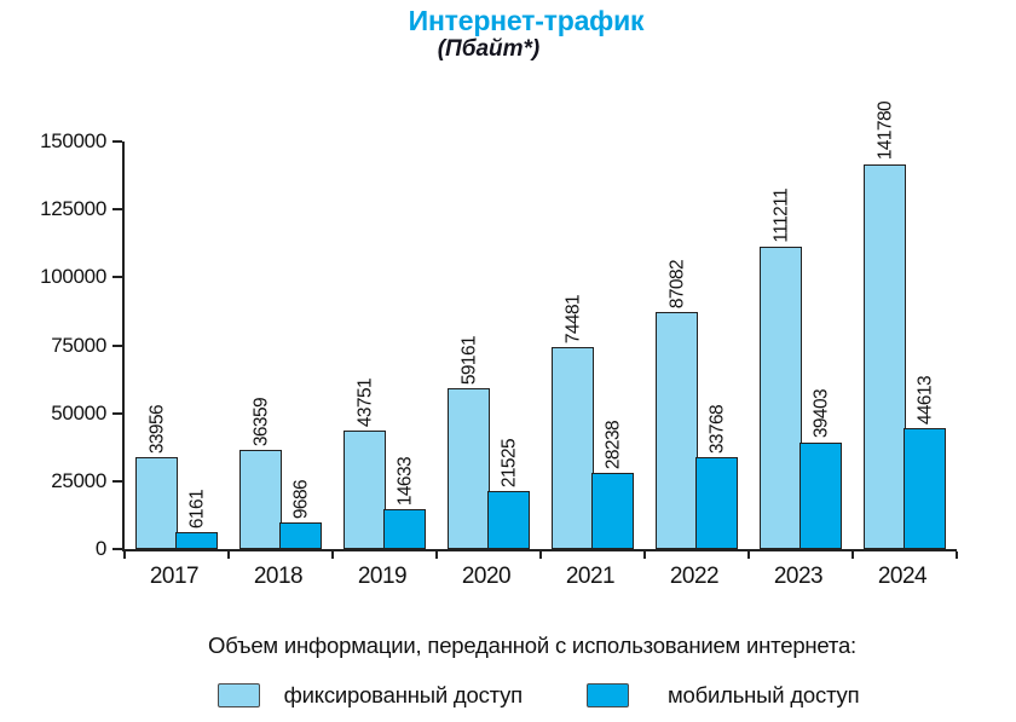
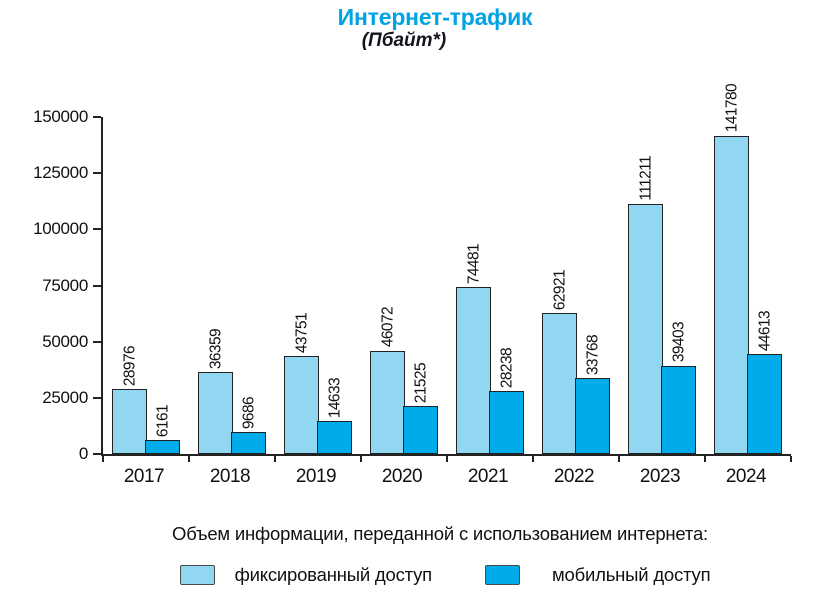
фиксированный доступ/2017: 33956 -> 28976
фиксированный доступ/2020: 59161 -> 46072
фиксированный доступ/2022: 87082 -> 62921
